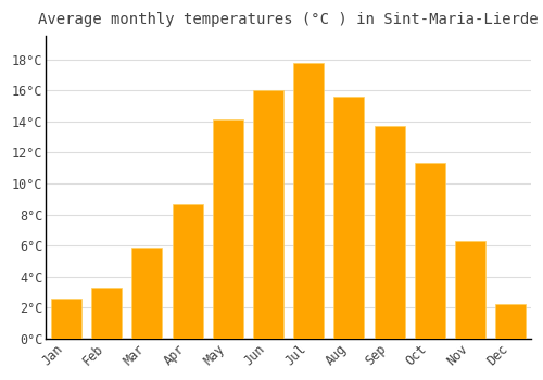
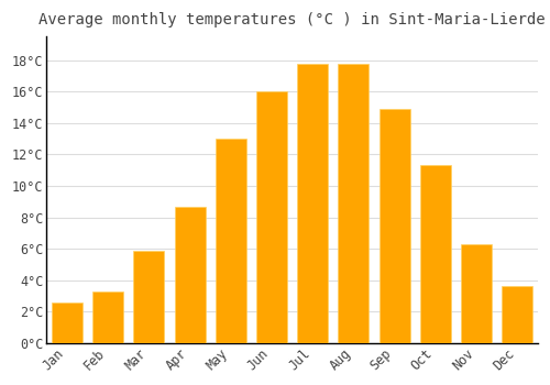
May: 14.1°C -> 13.0°C
Aug: 15.6°C -> 17.8°C
Sep: 13.7°C -> 14.9°C
Dec: 2.2°C -> 3.6°C
